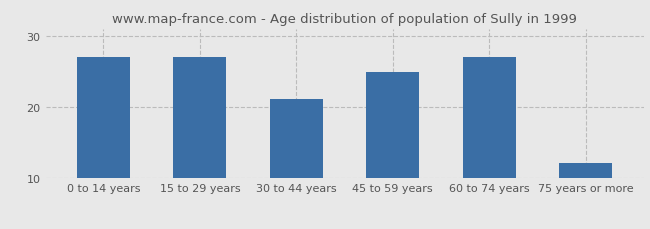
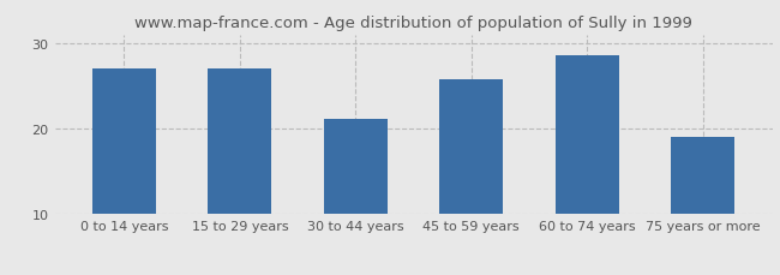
45 to 59 years: 25.0 -> 25.8
60 to 74 years: 27.0 -> 28.6
75 years or more: 12.2 -> 19.0
